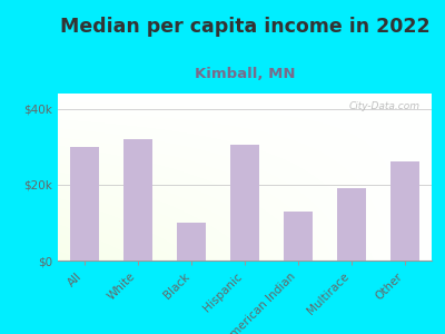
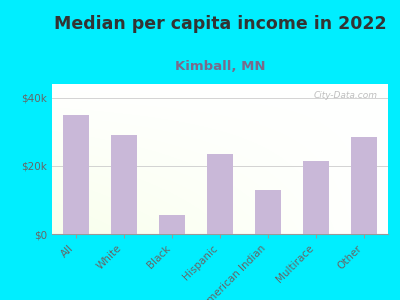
All: $30.0k -> $35.0k
White: $32.0k -> $29.0k
Black: $10.0k -> $5.5k
Hispanic: $30.5k -> $23.5k
Multirace: $19.0k -> $21.5k
Other: $26.0k -> $28.5k
